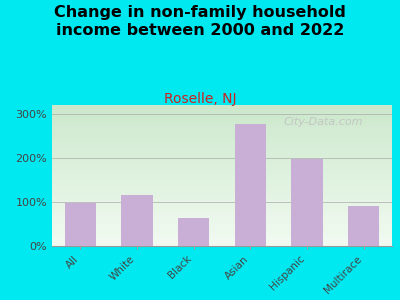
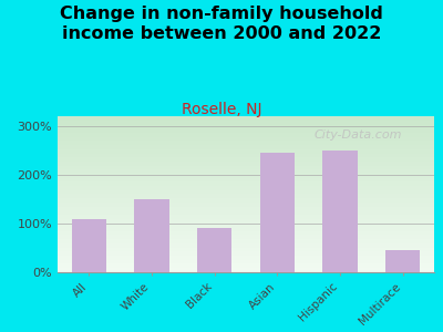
All: 97% -> 110%
White: 115% -> 150%
Black: 63% -> 90%
Asian: 278% -> 245%
Hispanic: 198% -> 250%
Multirace: 90% -> 45%
